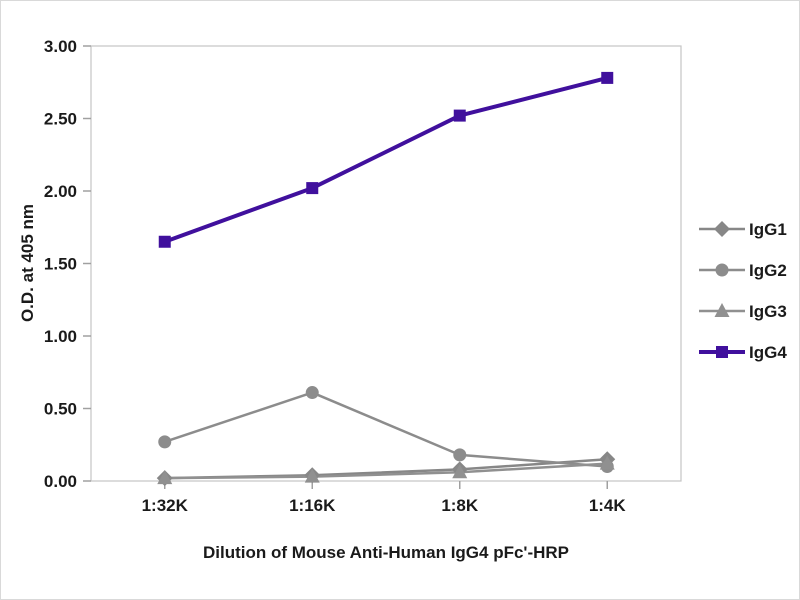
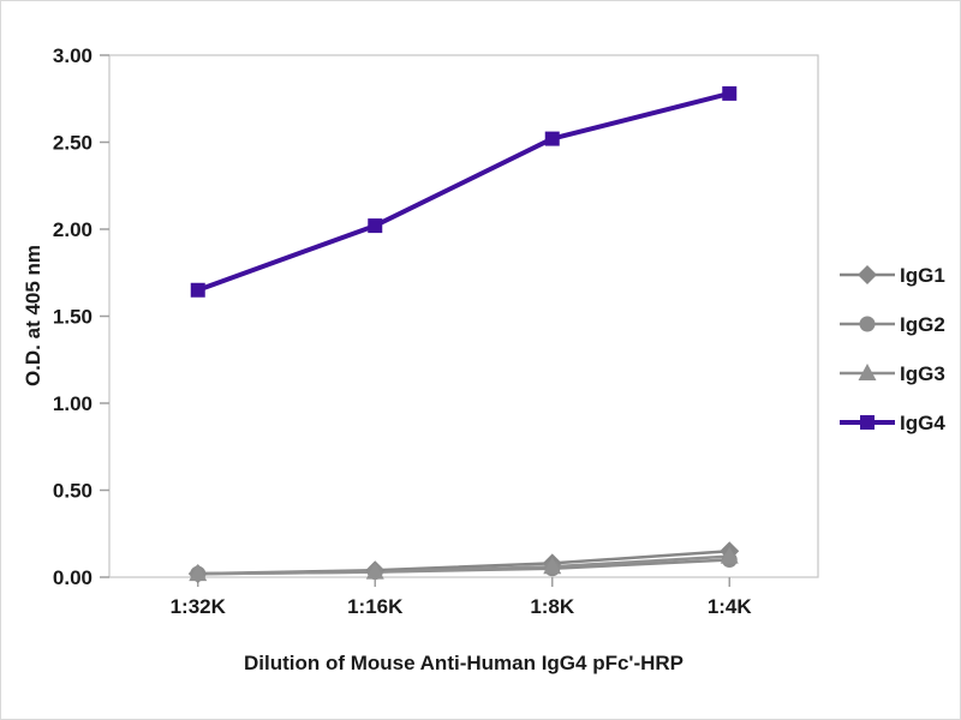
IgG2/1:32K: 0.27 -> 0.02
IgG2/1:16K: 0.61 -> 0.03
IgG2/1:8K: 0.18 -> 0.05
